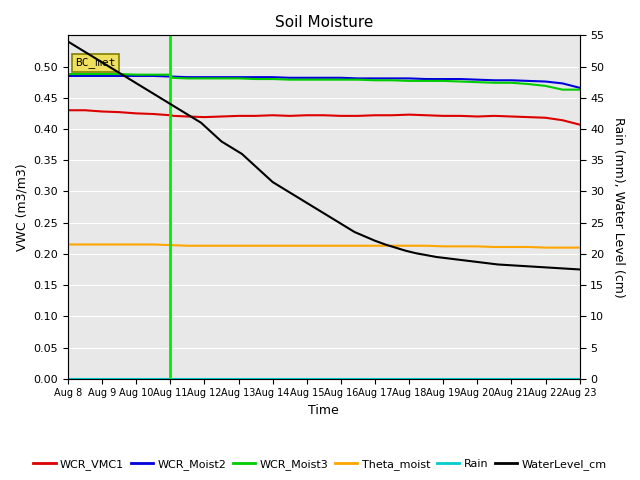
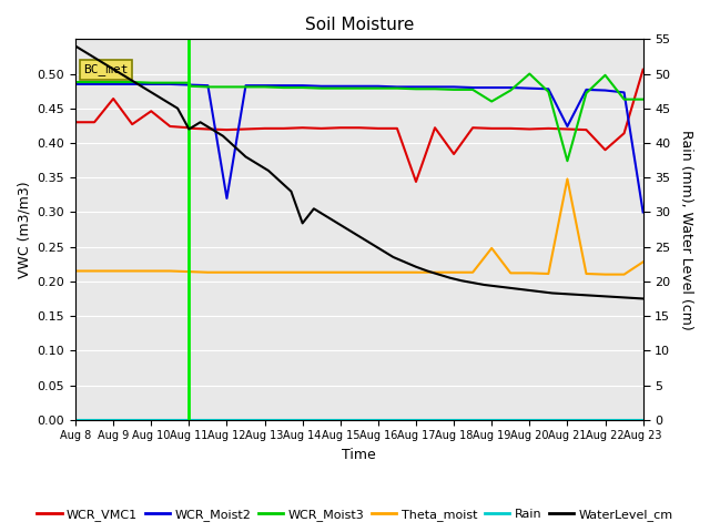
WCR_VMC1/Aug 9: 0.428 -> 0.464
WCR_VMC1/Aug 10: 0.425 -> 0.446
WaterLevel_cm/Aug 11: 44.0 -> 42.0
WCR_Moist2/Aug 12: 0.483 -> 0.320
WaterLevel_cm/Aug 14: 31.5 -> 28.4
WCR_VMC1/Aug 17: 0.422 -> 0.344
WCR_VMC1/Aug 18: 0.423 -> 0.384
WCR_Moist3/Aug 19: 0.477 -> 0.460
Theta_moist/Aug 19: 0.212 -> 0.248
WCR_Moist3/Aug 20: 0.475 -> 0.500
WCR_Moist2/Aug 21: 0.478 -> 0.424
WCR_Moist3/Aug 21: 0.474 -> 0.374
Theta_moist/Aug 21: 0.211 -> 0.348
WCR_VMC1/Aug 22: 0.418 -> 0.390
WCR_Moist3/Aug 22: 0.469 -> 0.498
WCR_VMC1/Aug 23: 0.407 -> 0.506
WCR_Moist2/Aug 23: 0.466 -> 0.300
Theta_moist/Aug 23: 0.210 -> 0.228
